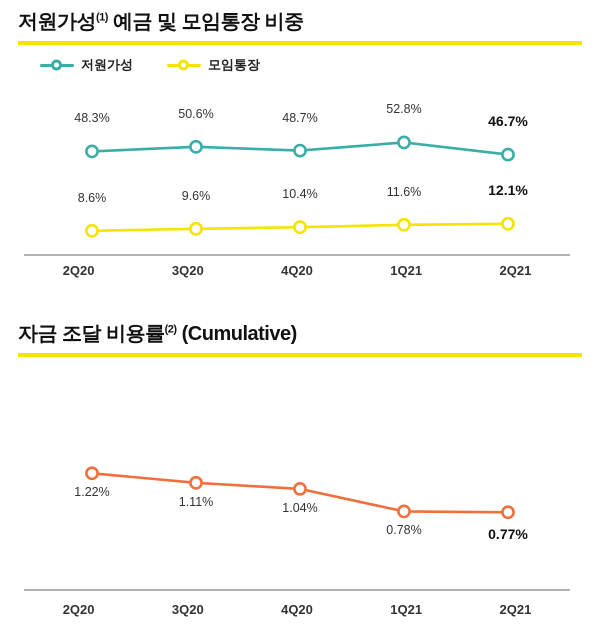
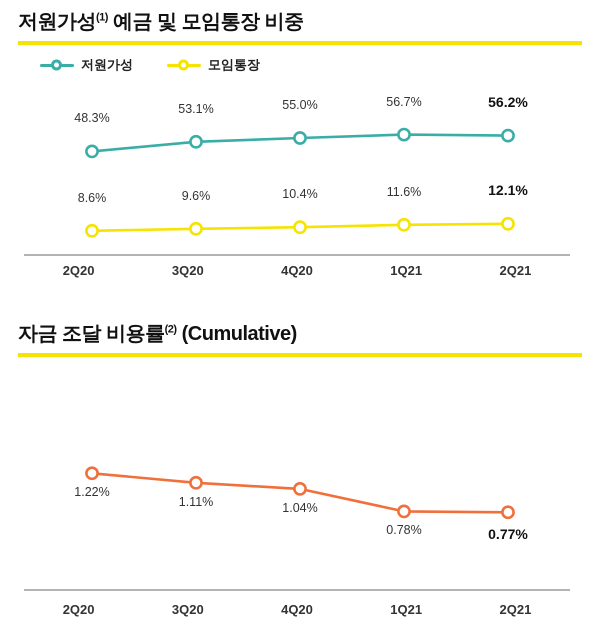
저원가성(1) 예금 및 모임통장 비중/저원가성/3Q20: 50.6% -> 53.1%
저원가성(1) 예금 및 모임통장 비중/저원가성/4Q20: 48.7% -> 55.0%
저원가성(1) 예금 및 모임통장 비중/저원가성/1Q21: 52.8% -> 56.7%
저원가성(1) 예금 및 모임통장 비중/저원가성/2Q21: 46.7% -> 56.2%
